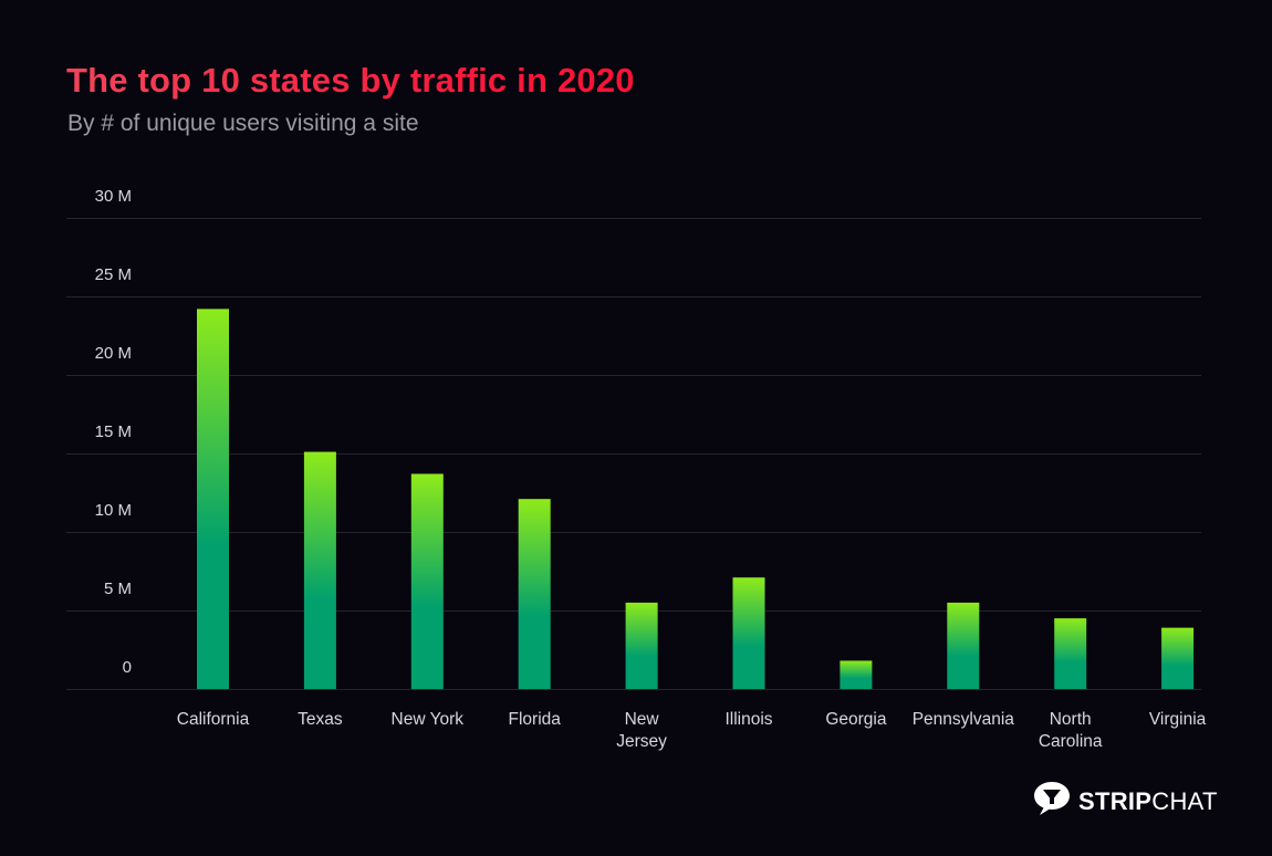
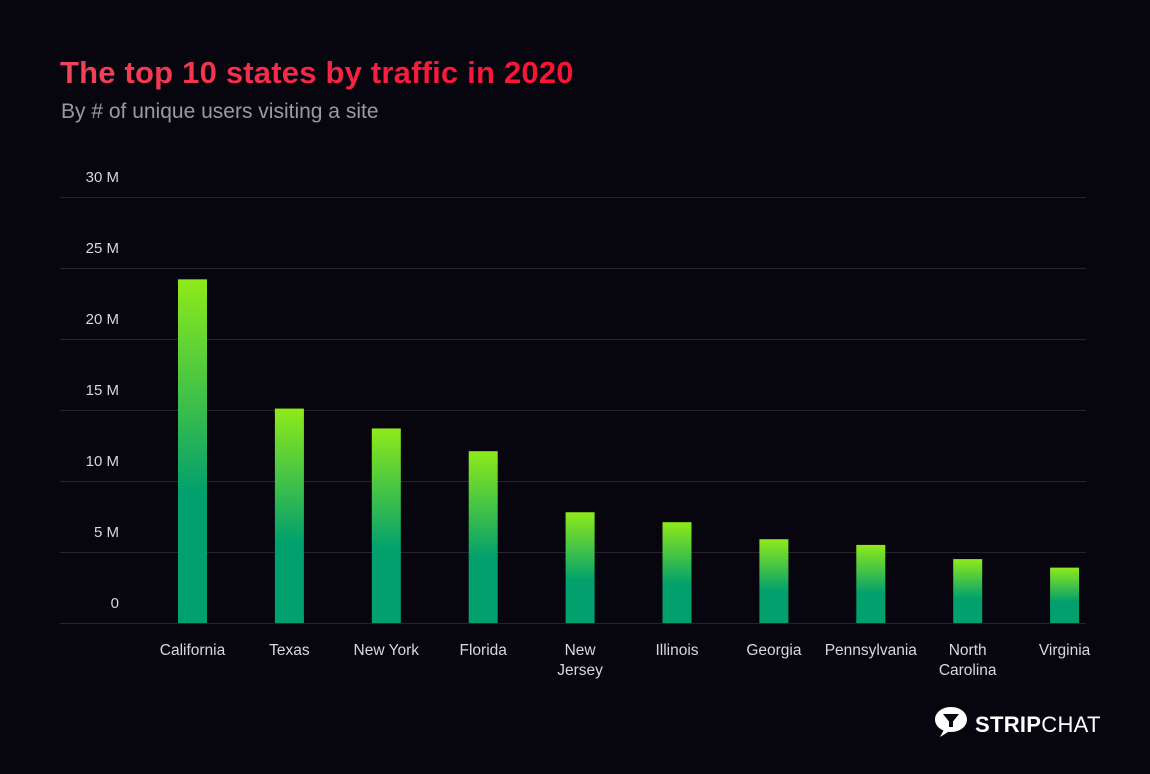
New Jersey: 5.5M -> 7.8M
Georgia: 1.8M -> 5.9M
